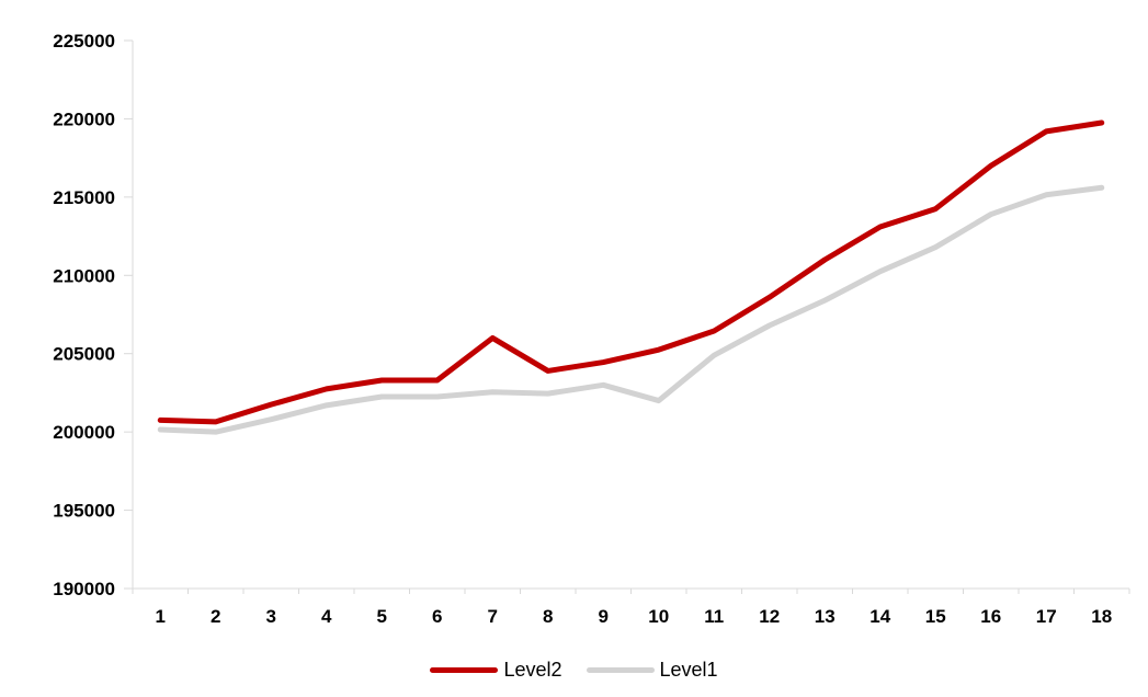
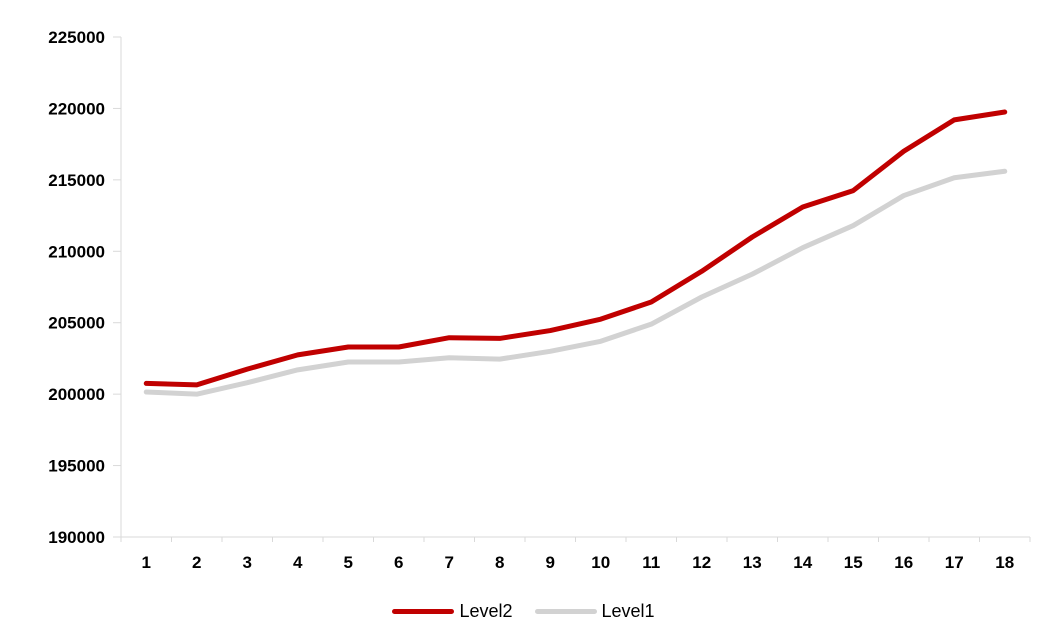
Level2/7: 206000 -> 204000
Level1/10: 202000 -> 203700
